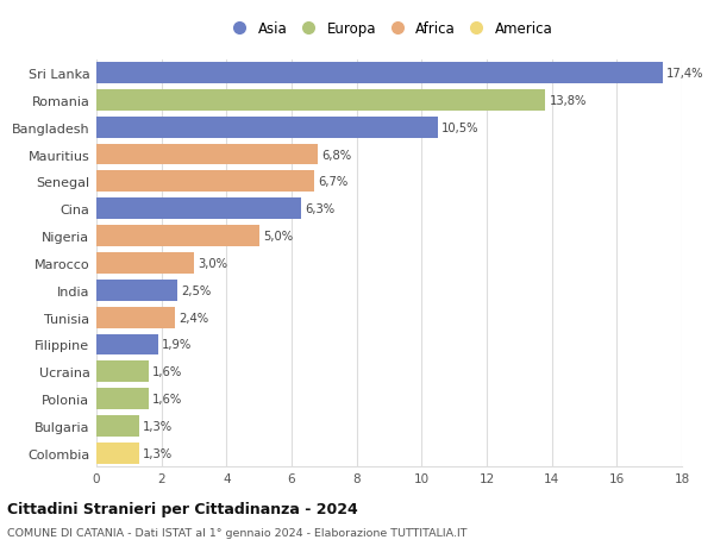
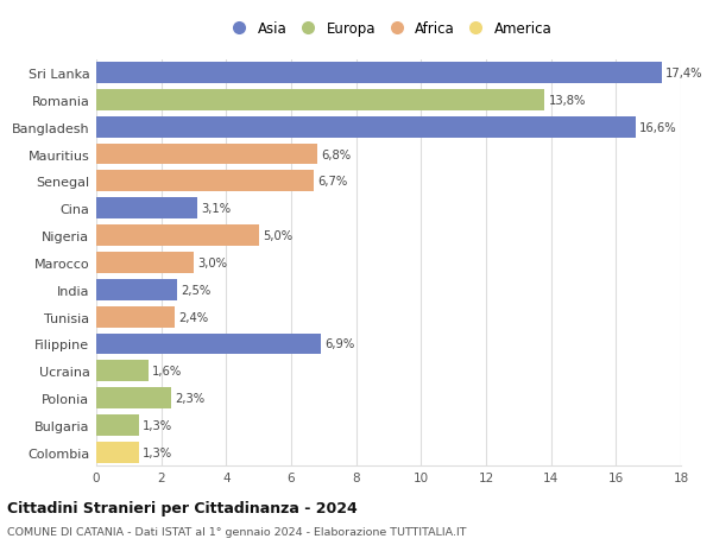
Bangladesh: 10,5% -> 16,6%
Cina: 6,3% -> 3,1%
Filippine: 1,9% -> 6,9%
Polonia: 1,6% -> 2,3%
